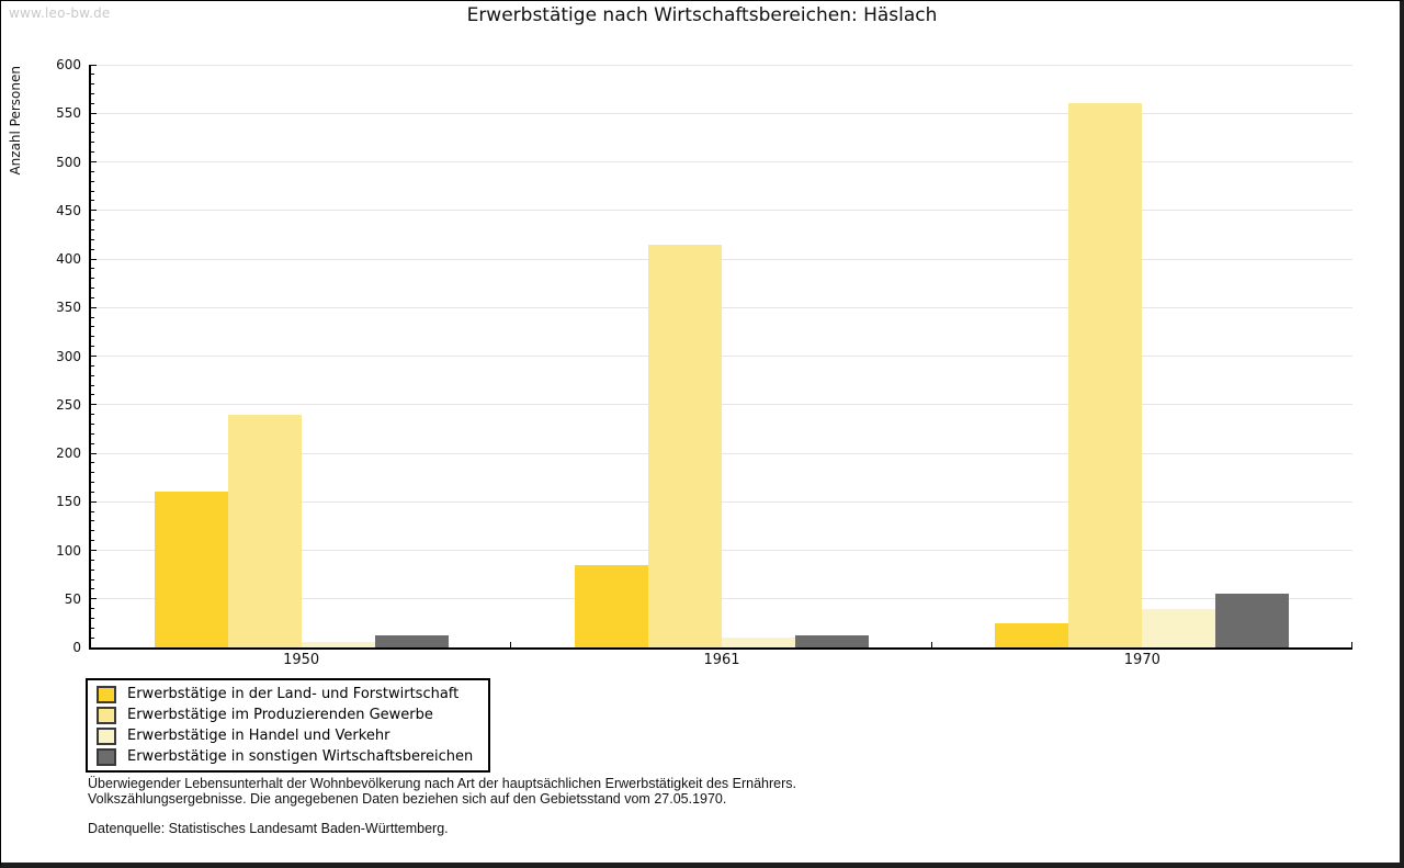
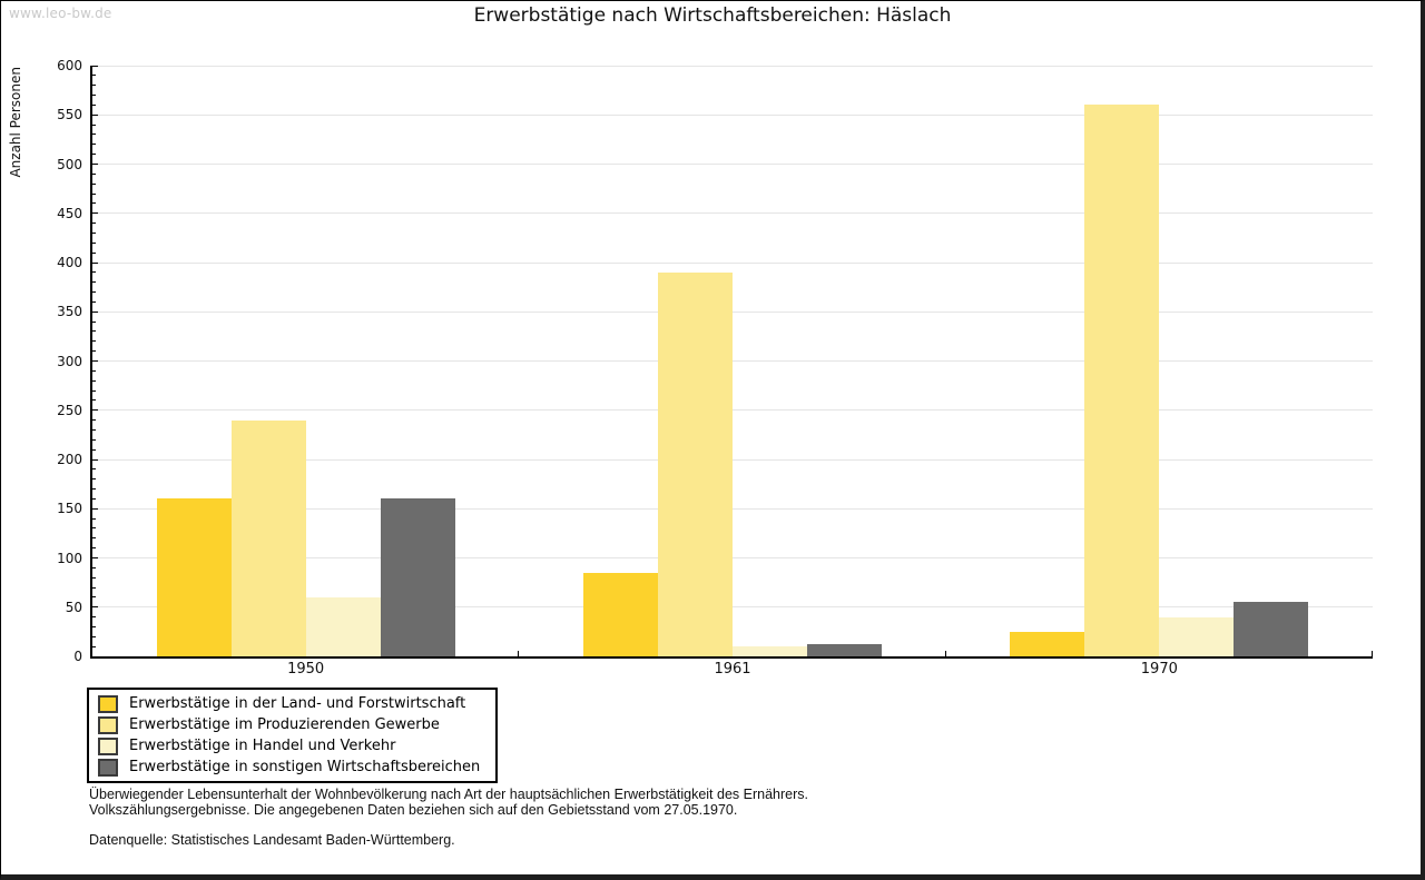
Erwerbstätige in Handel und Verkehr/1950: 10 -> 60
Erwerbstätige in sonstigen Wirtschaftsbereichen/1950: 10 -> 160
Erwerbstätige im Produzierenden Gewerbe/1961: 420 -> 390
